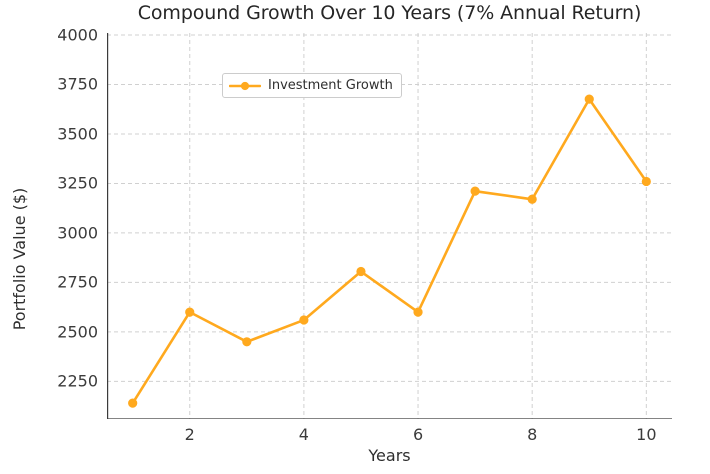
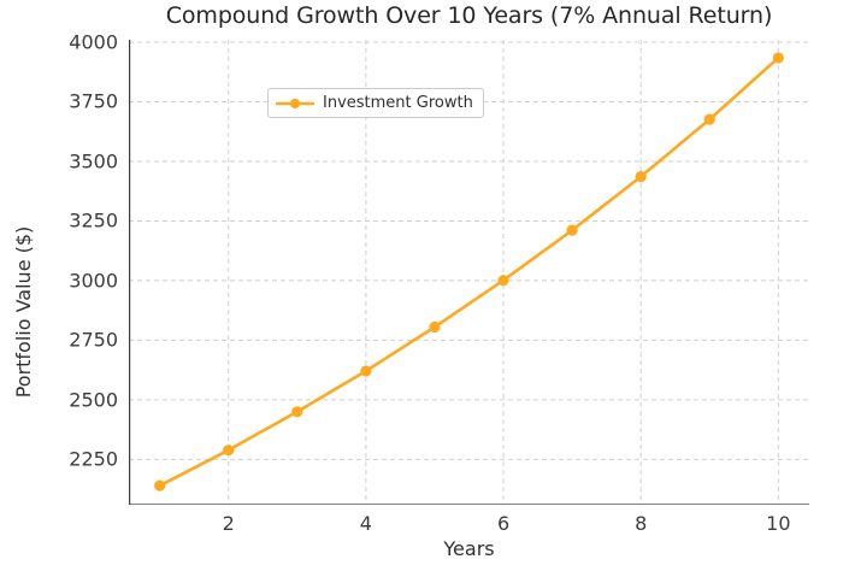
2: 2600 -> 2290
4: 2560 -> 2620
6: 2600 -> 3000
8: 3170 -> 3440
10: 3260 -> 3930
